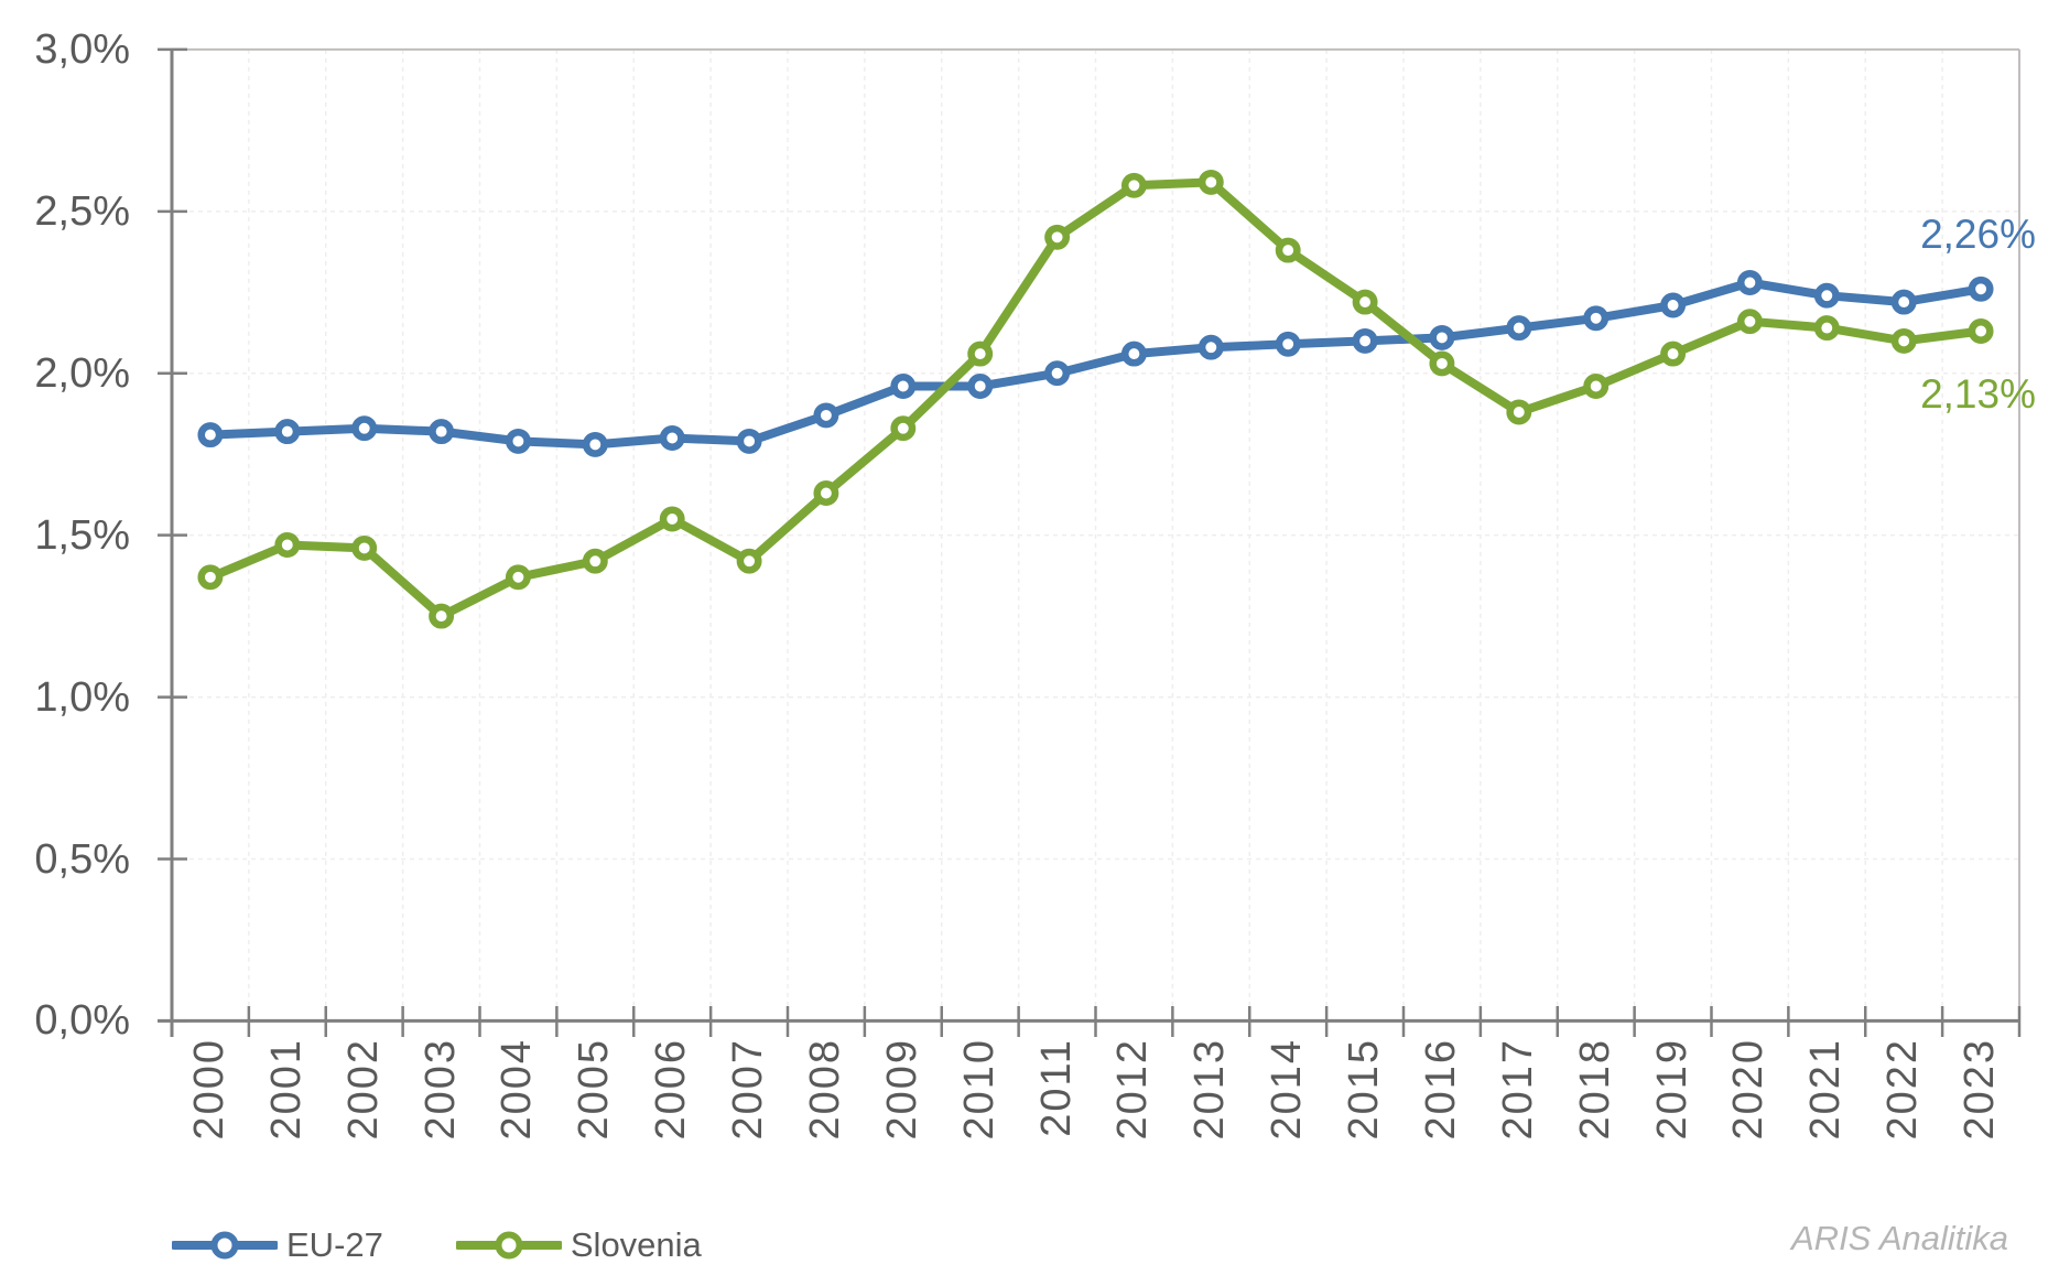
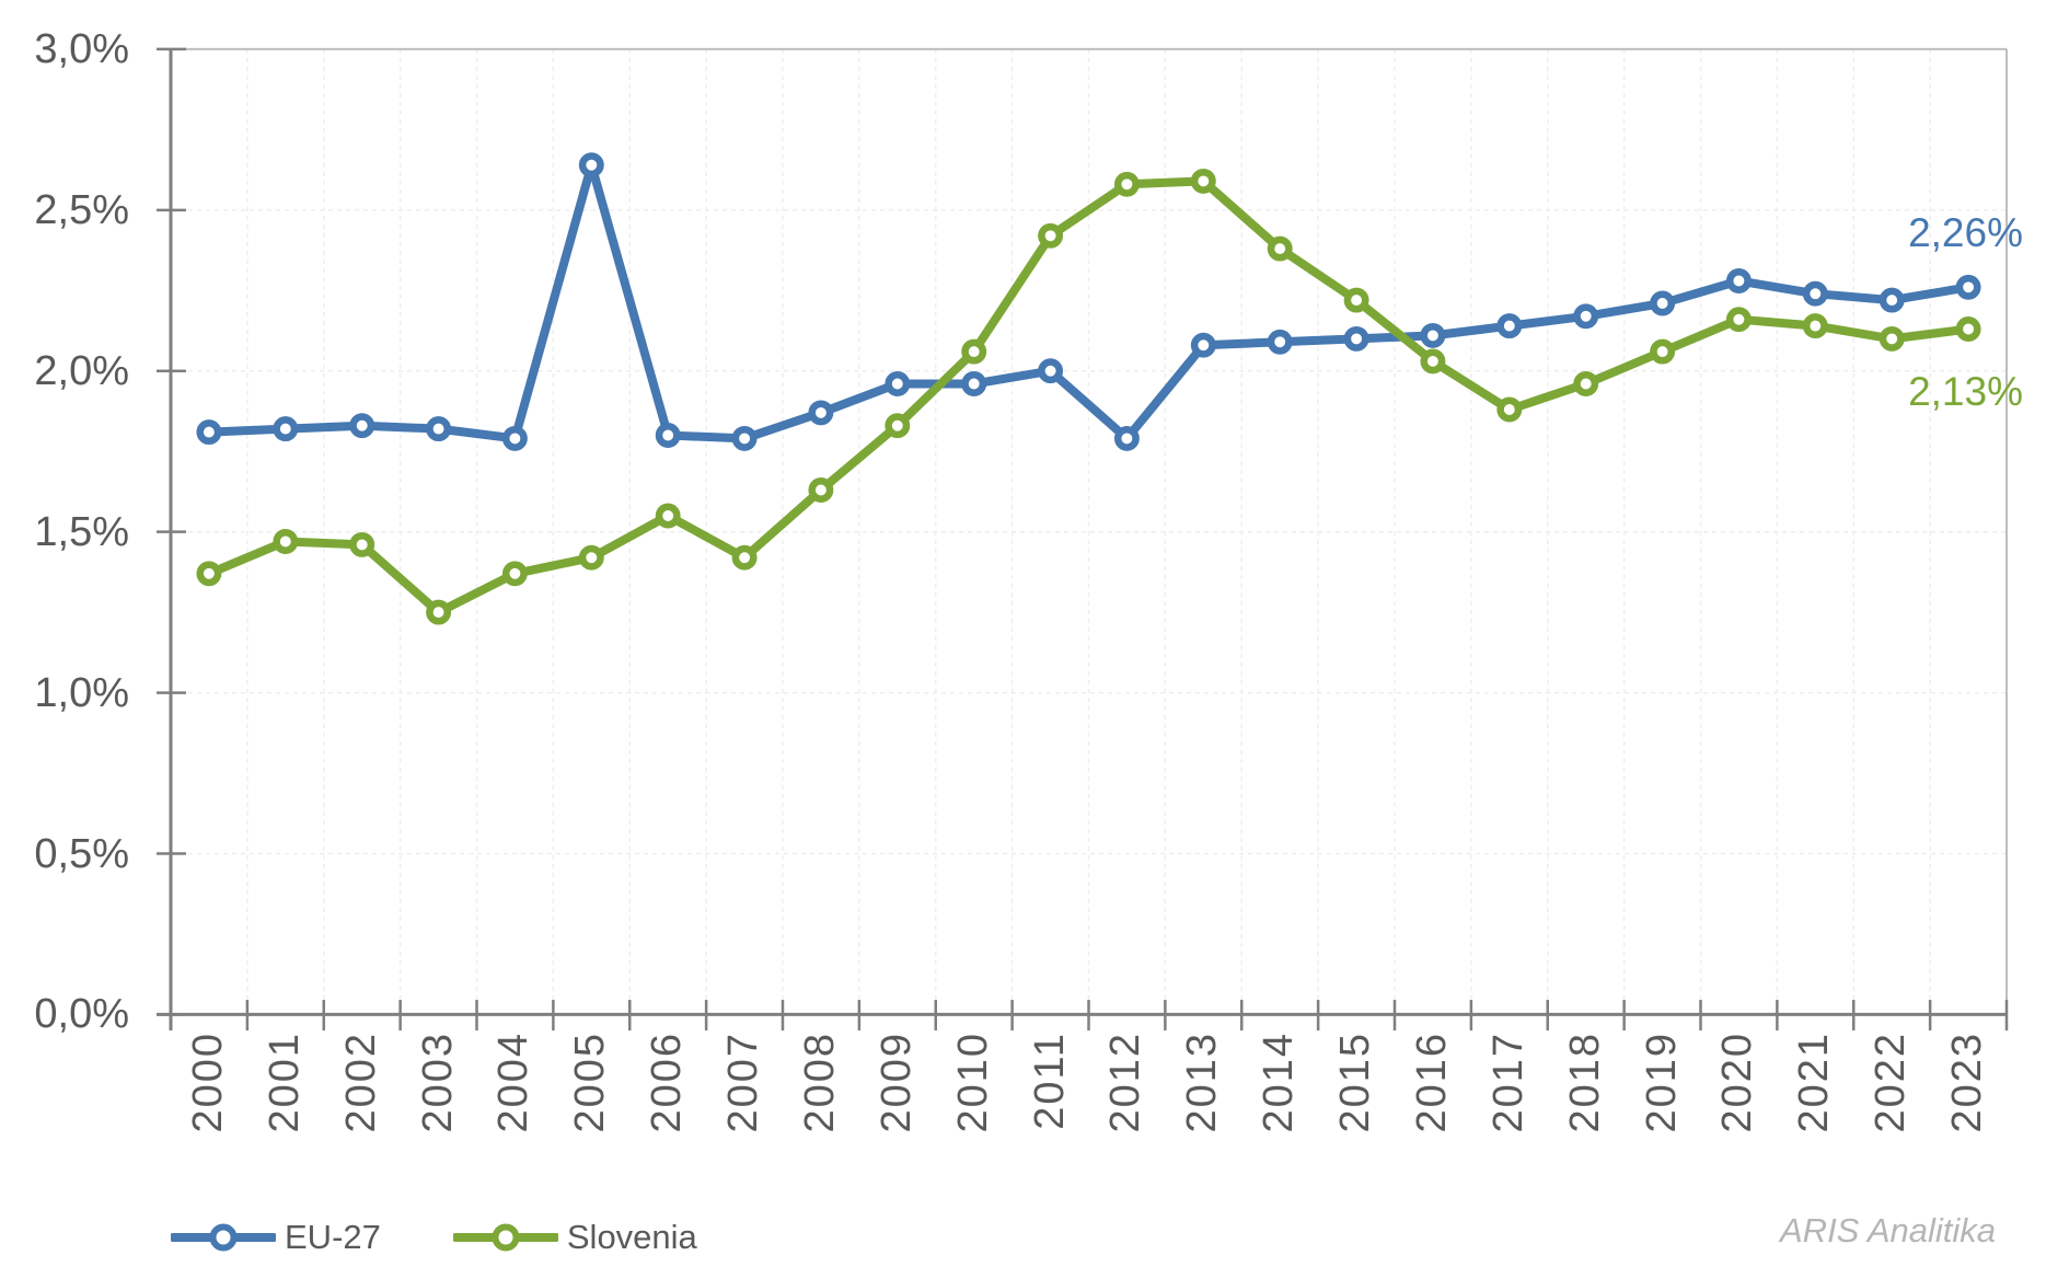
EU-27/2005: 1,78% -> 2,64%
EU-27/2012: 2,06% -> 1,79%
